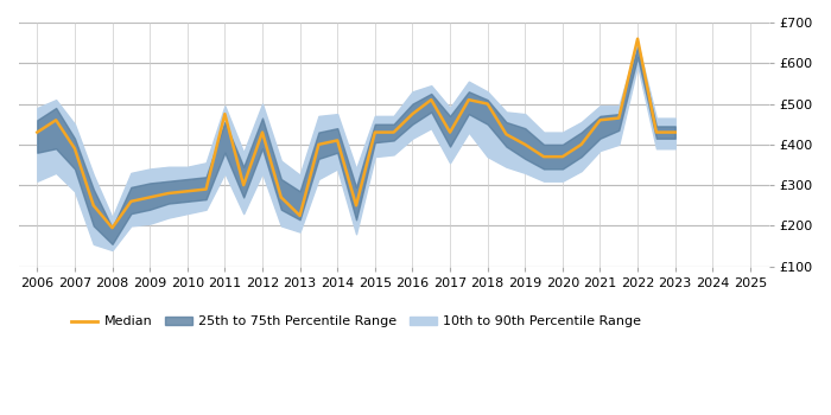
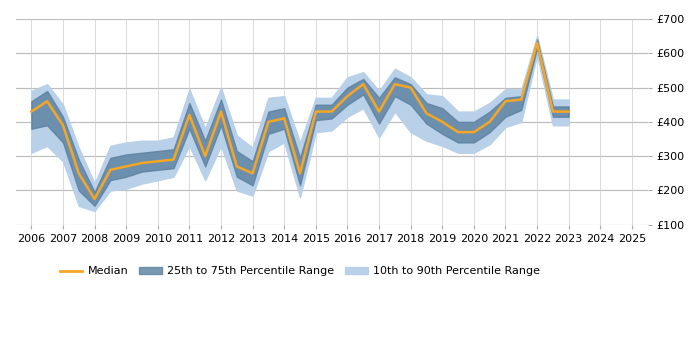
Median/2008: £195 -> £175
Median/2011: £475 -> £420
Median/2013: £225 -> £250
Median/2022: £660 -> £630
